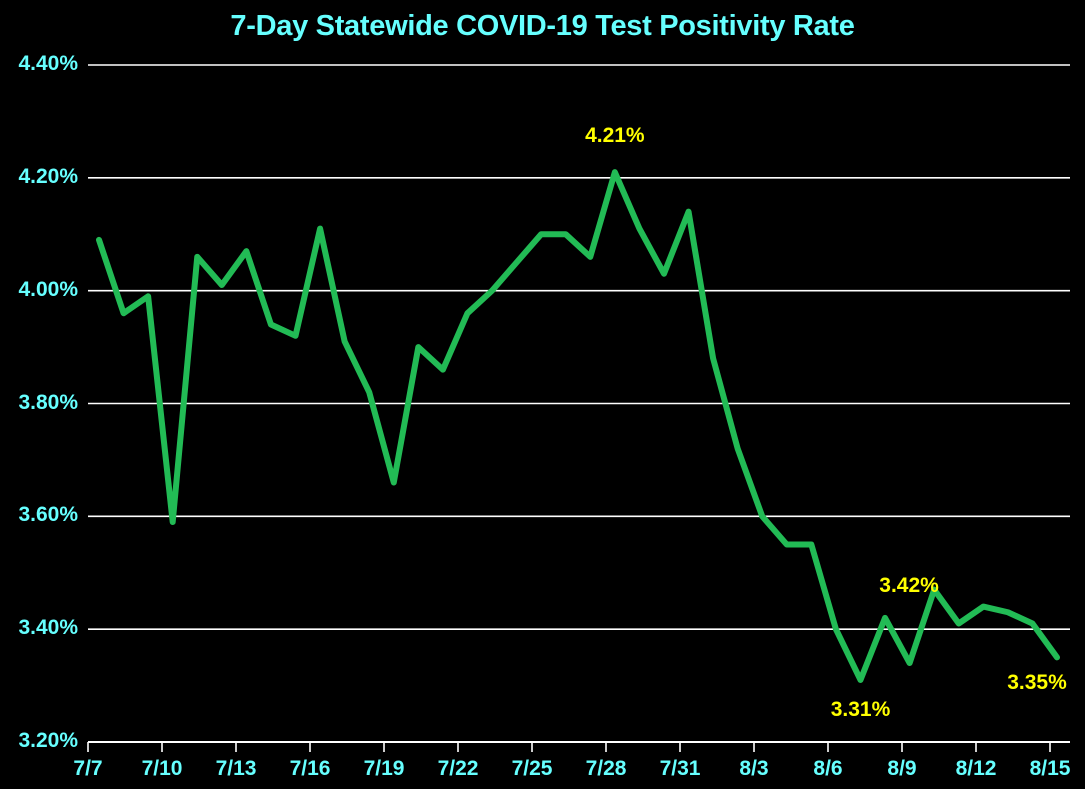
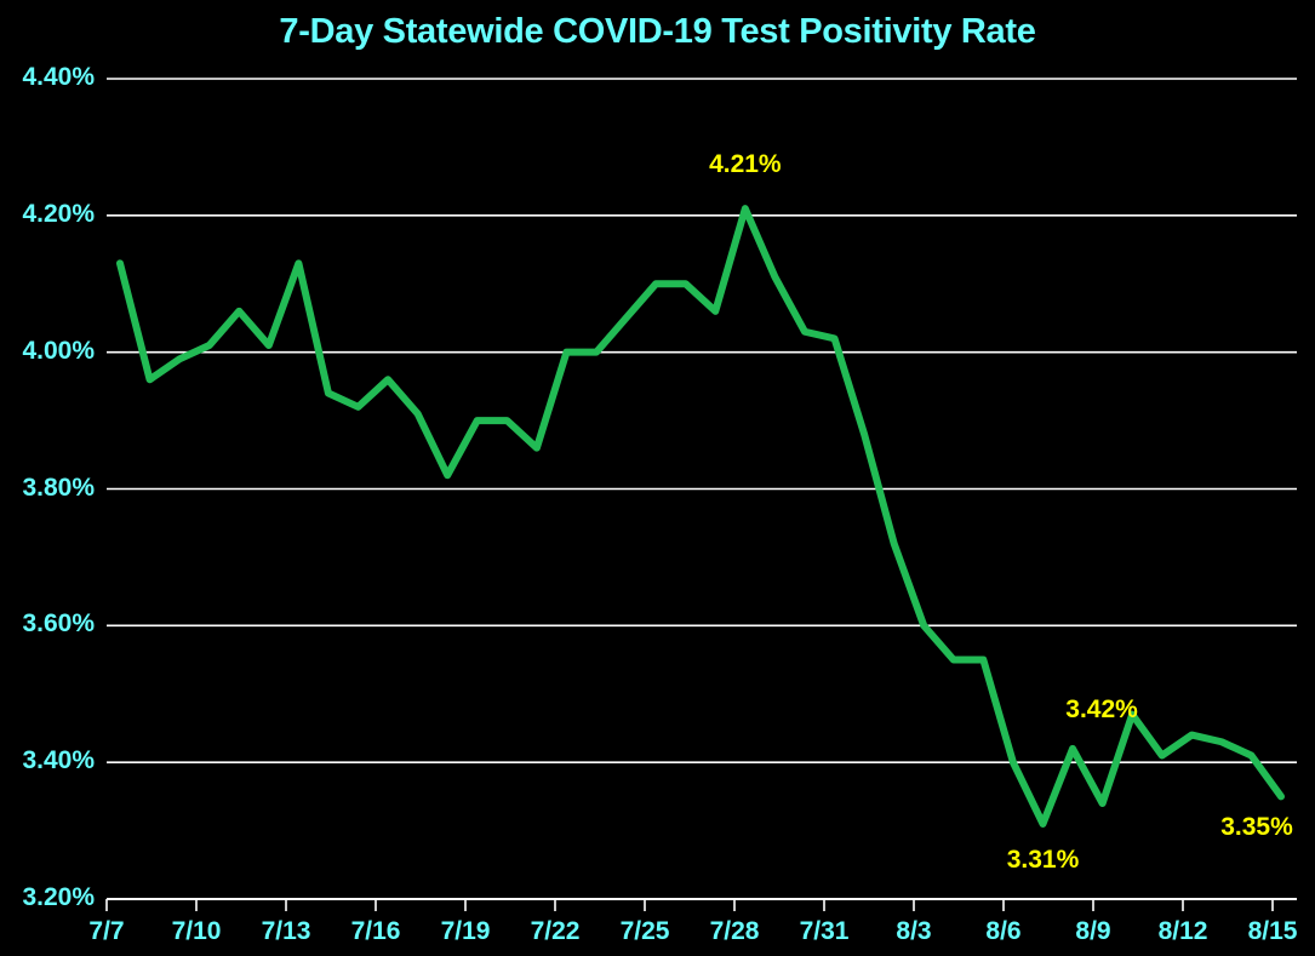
7/7: 4.09% -> 4.13%
7/10: 3.59% -> 4.01%
7/13: 4.07% -> 4.13%
7/16: 4.11% -> 3.96%
7/19: 3.66% -> 3.90%
7/22: 3.96% -> 4.00%
7/31: 4.14% -> 4.02%
